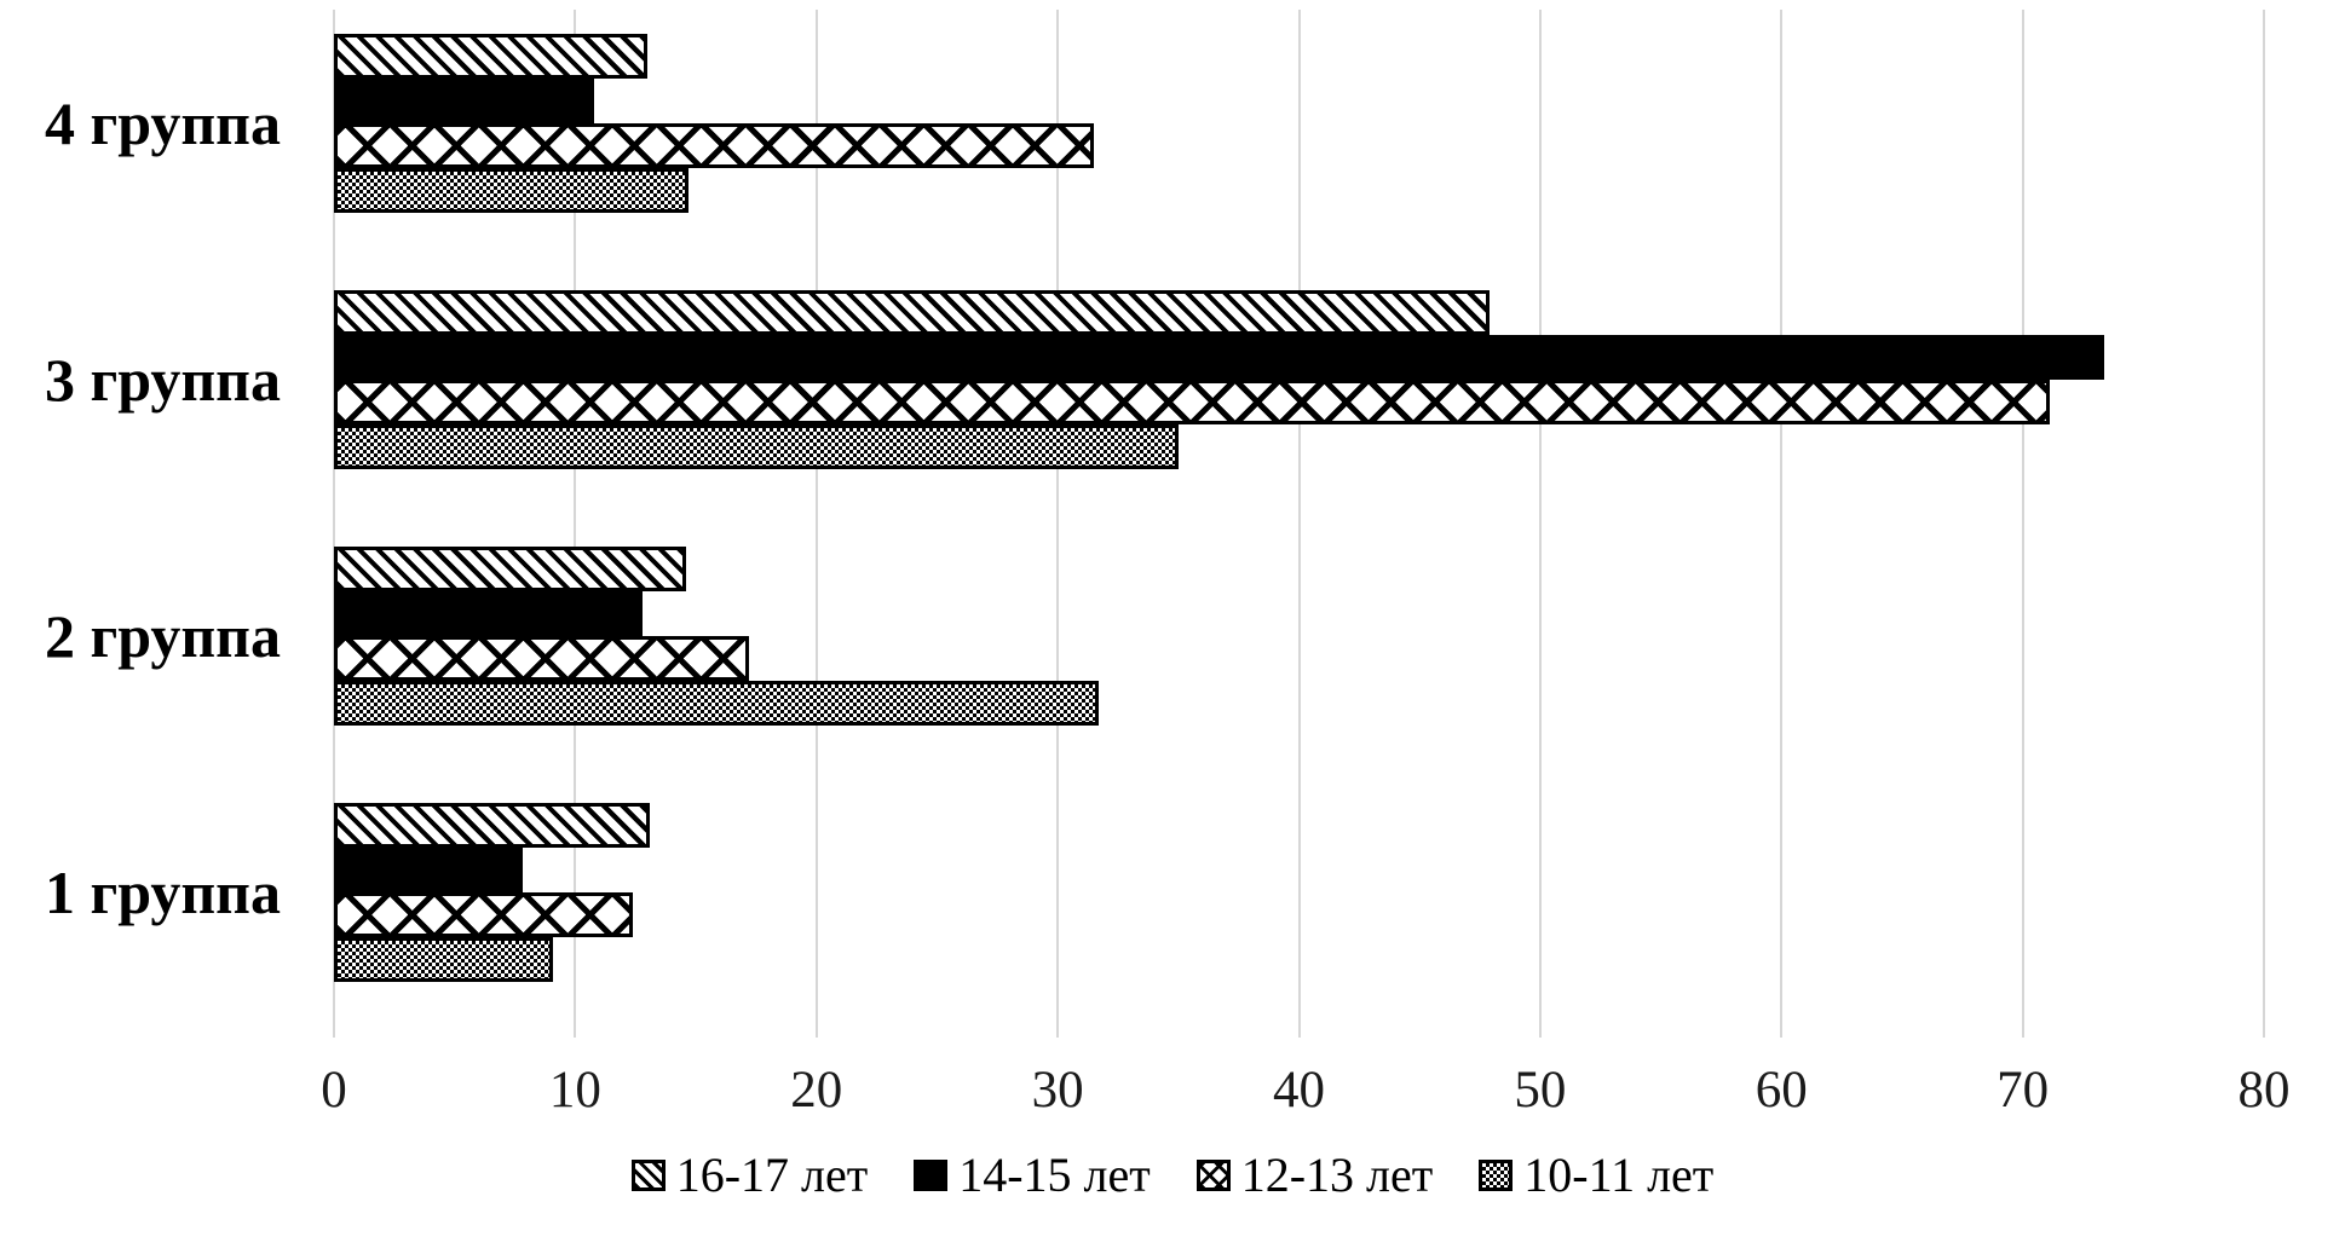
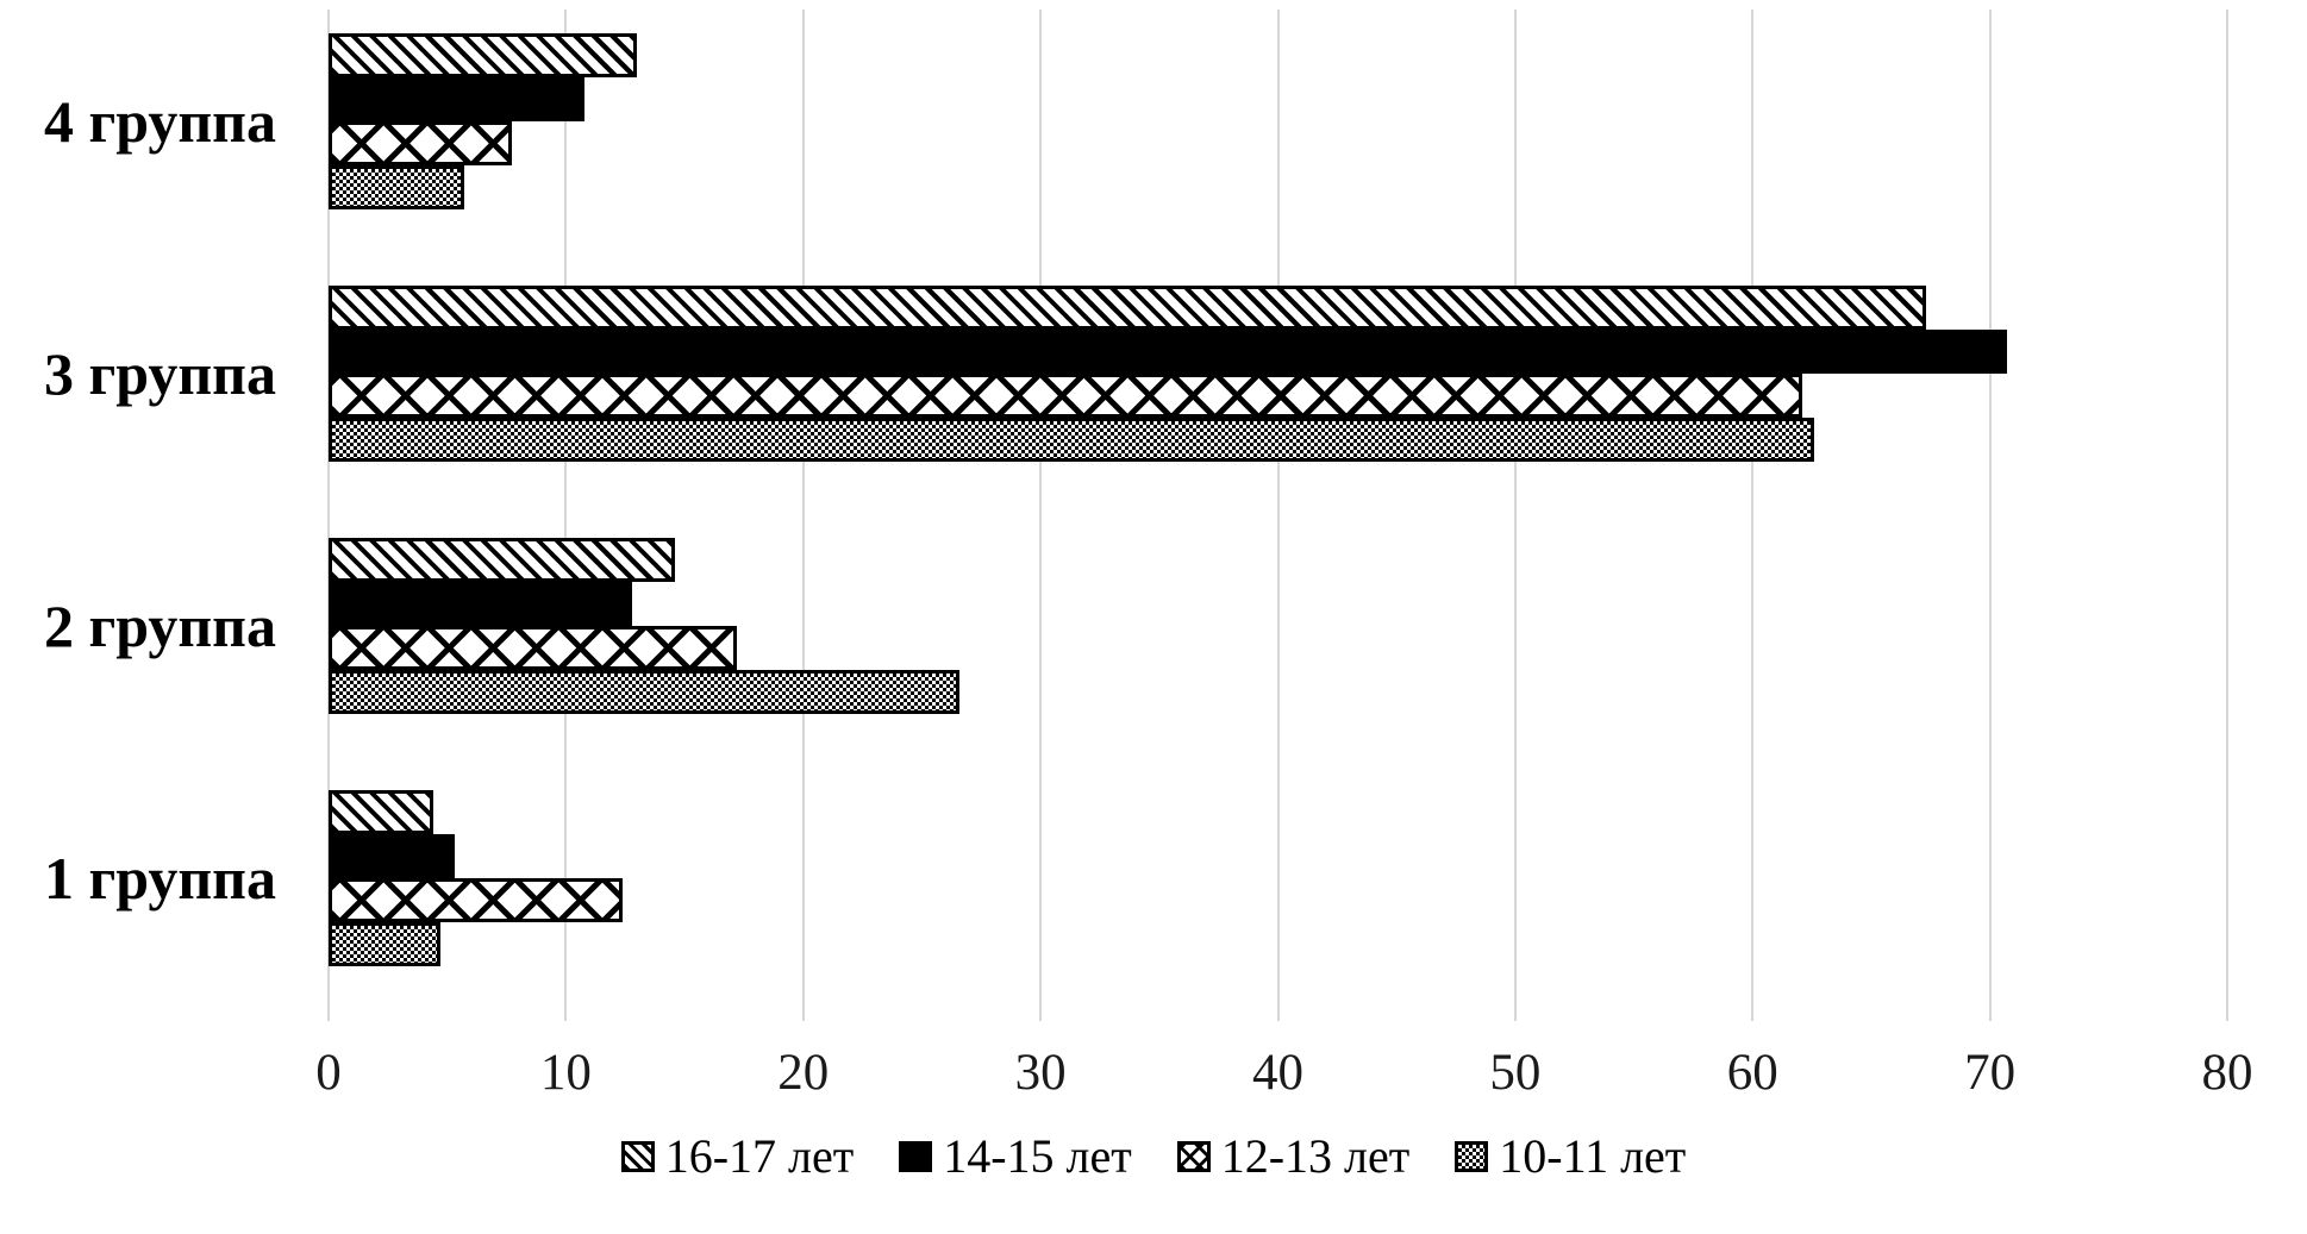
12-13 лет/4 группа: 31.5 -> 7.7
10-11 лет/4 группа: 14.7 -> 5.7
16-17 лет/3 группа: 47.9 -> 67.3
14-15 лет/3 группа: 73.4 -> 70.7
12-13 лет/3 группа: 71.1 -> 62.1
10-11 лет/3 группа: 35.0 -> 62.6
10-11 лет/2 группа: 31.7 -> 26.6
16-17 лет/1 группа: 13.1 -> 4.4
14-15 лет/1 группа: 7.8 -> 5.3
10-11 лет/1 группа: 9.1 -> 4.7
